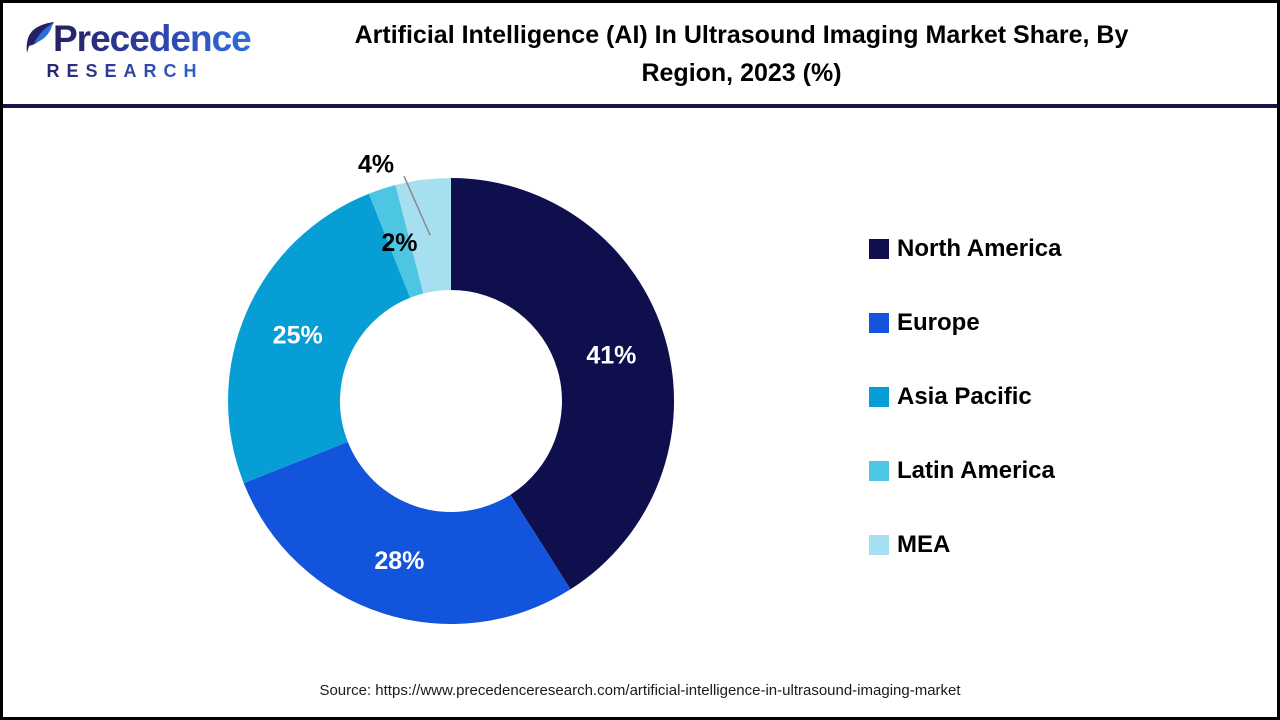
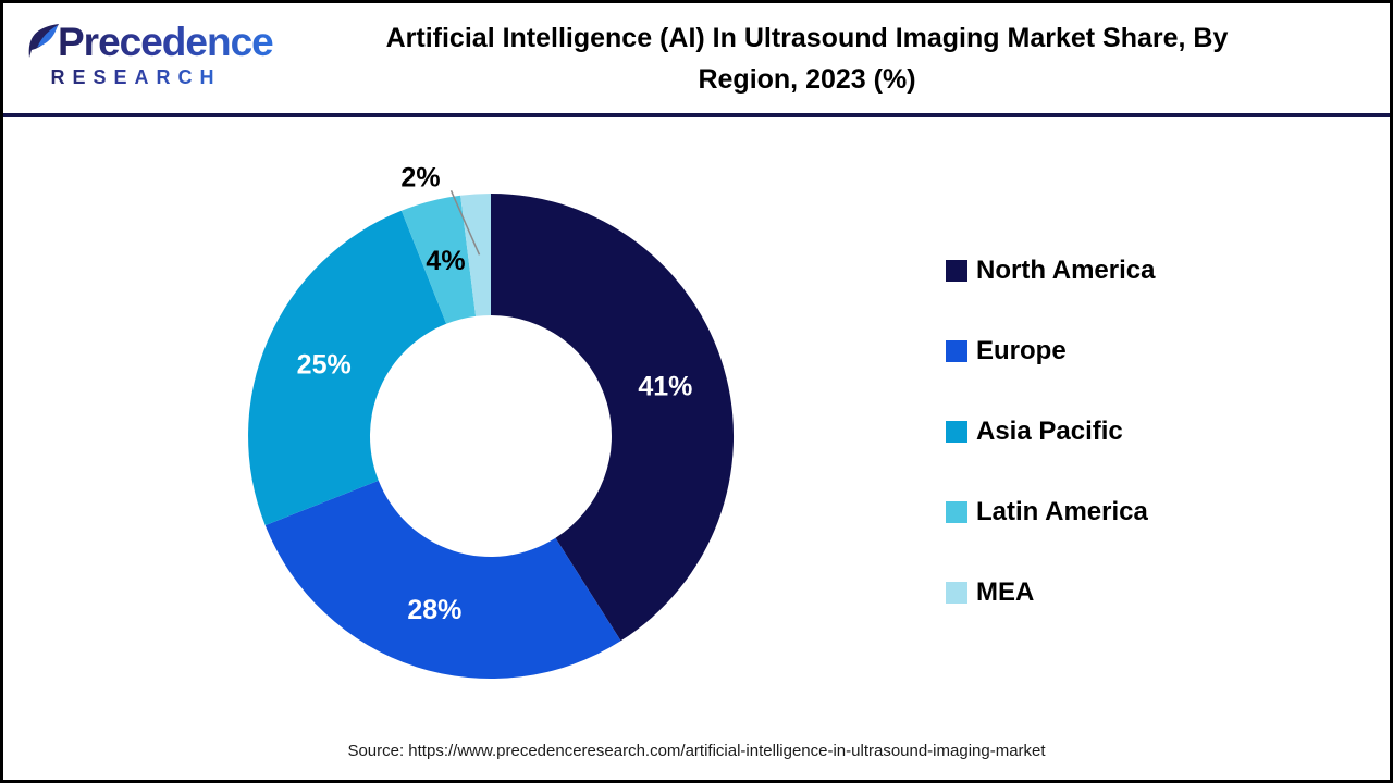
Latin America: 2% -> 4%
MEA: 4% -> 2%
